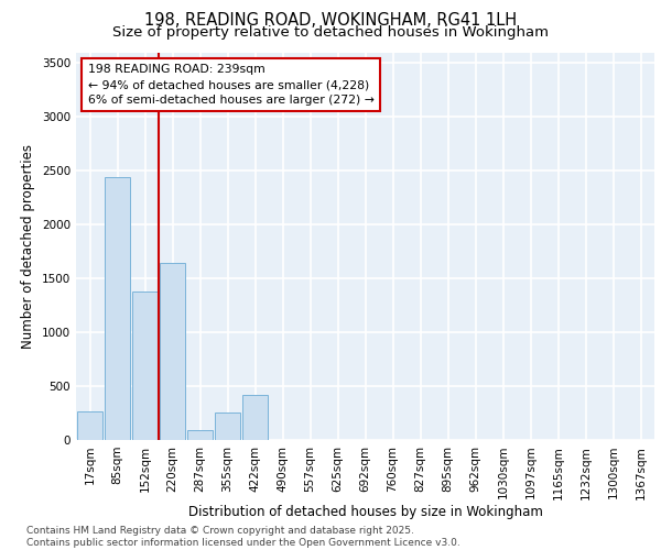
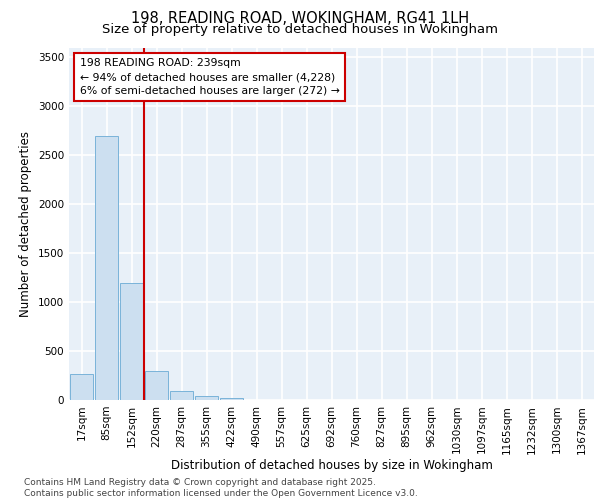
85sqm: 2440 -> 2700
152sqm: 1380 -> 1190
220sqm: 1640 -> 300
355sqm: 260 -> 40
422sqm: 420 -> 20
